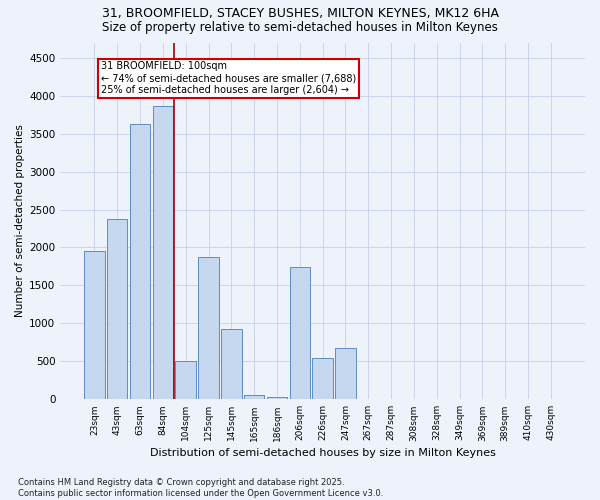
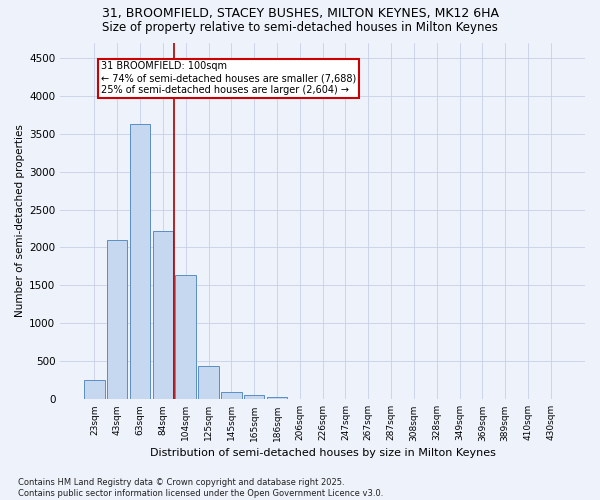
23sqm: 1960 -> 250
43sqm: 2380 -> 2100
84sqm: 3860 -> 2220
104sqm: 500 -> 1640
125sqm: 1880 -> 440
145sqm: 920 -> 100
206sqm: 1740 -> 0
226sqm: 540 -> 0
247sqm: 680 -> 0
